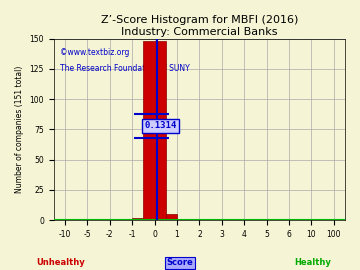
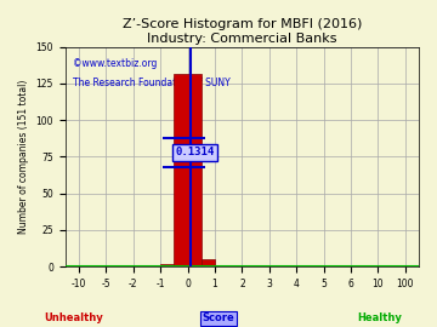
0: 148 -> 132
